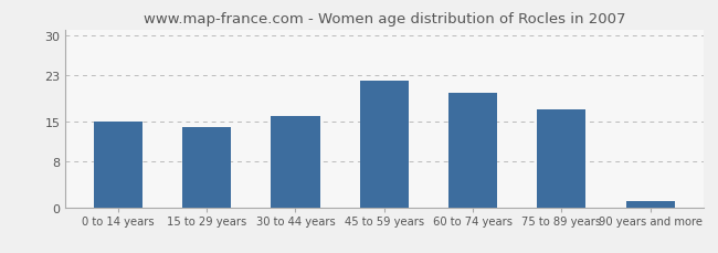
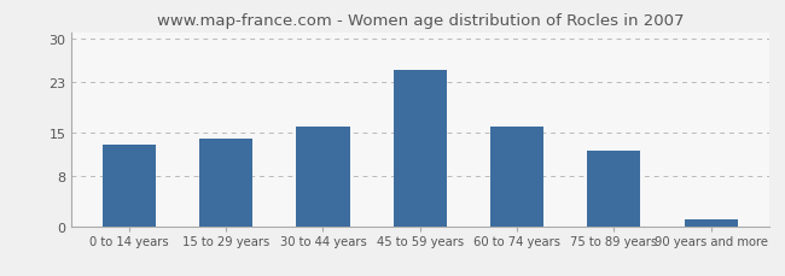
0 to 14 years: 15 -> 13
45 to 59 years: 22 -> 25
60 to 74 years: 20 -> 16
75 to 89 years: 17 -> 12
